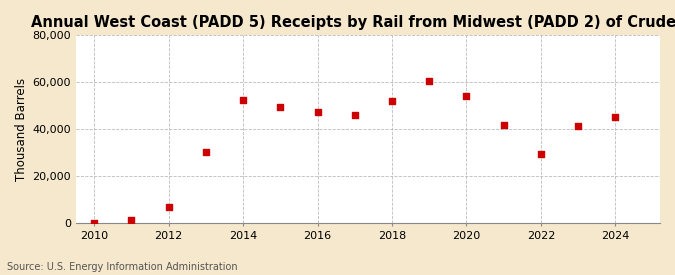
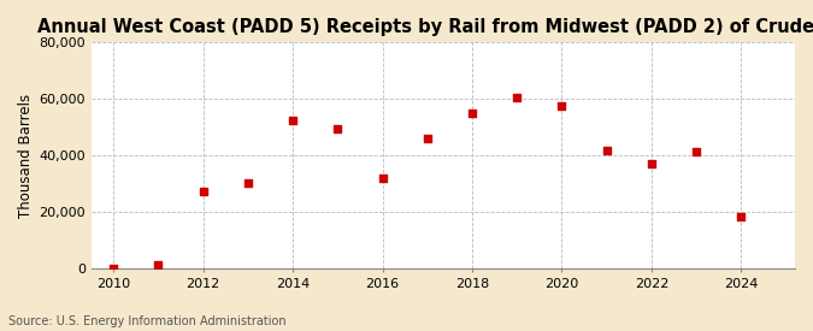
2012: 7,000 -> 27,500
2016: 47,500 -> 32,000
2018: 52,000 -> 55,000
2020: 54,000 -> 57,500
2022: 29,500 -> 37,000
2024: 45,000 -> 18,500
